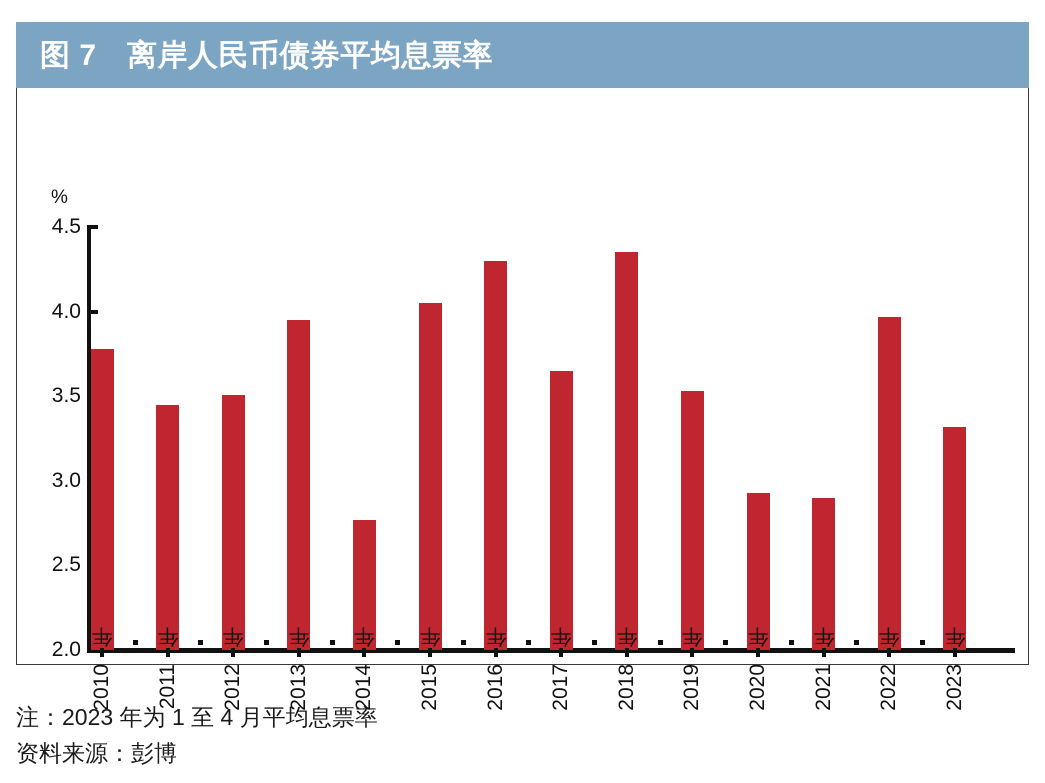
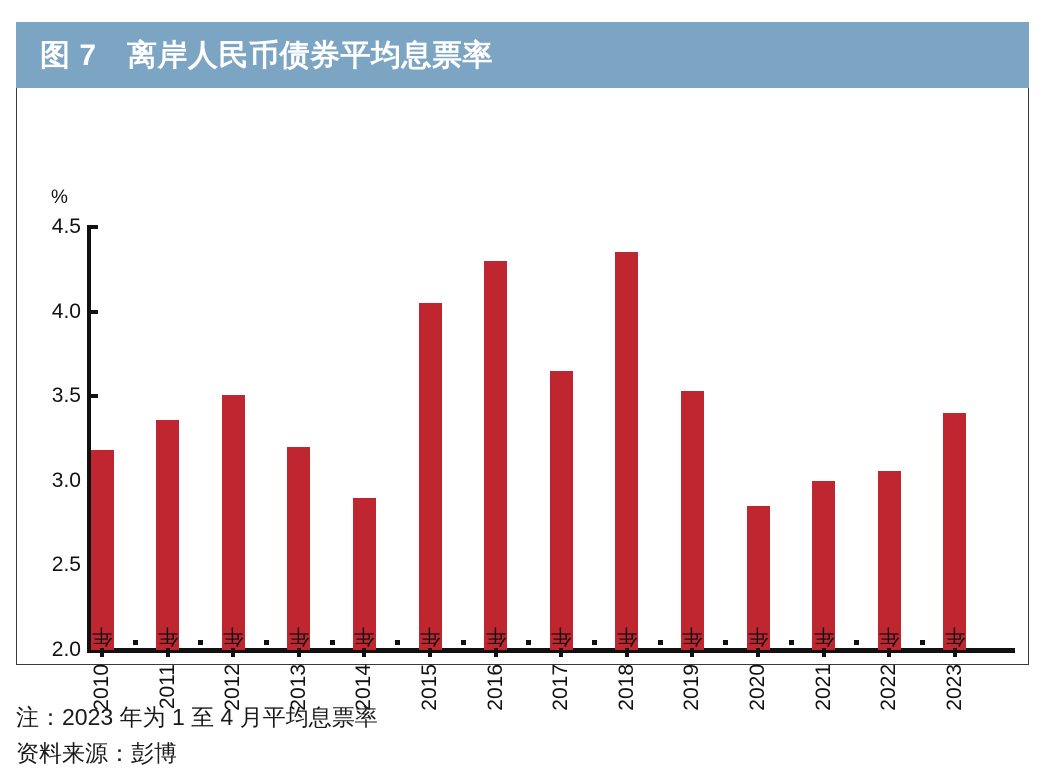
2010年: 3.78 -> 3.18
2011年: 3.45 -> 3.36
2013年: 3.95 -> 3.20
2014年: 2.77 -> 2.90
2020年: 2.93 -> 2.85
2021年: 2.90 -> 3.00
2022年: 3.97 -> 3.06
2023年: 3.32 -> 3.40
